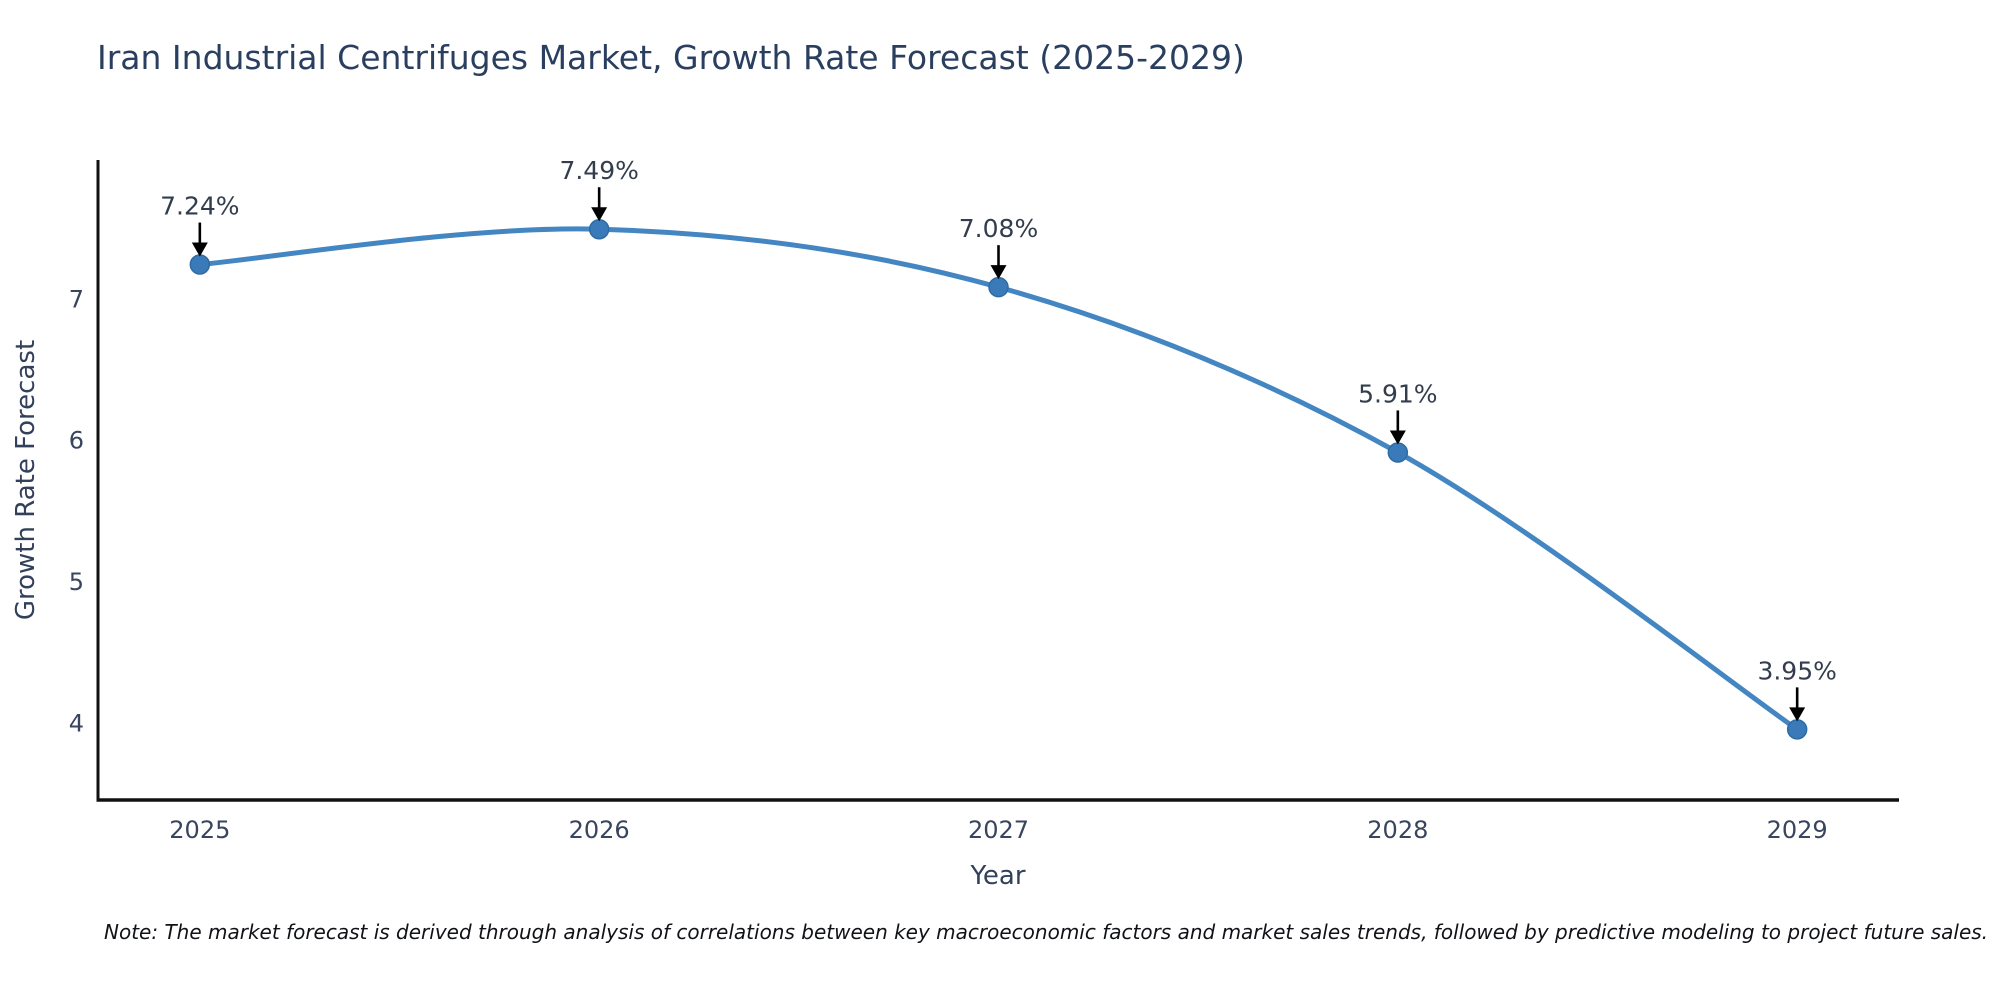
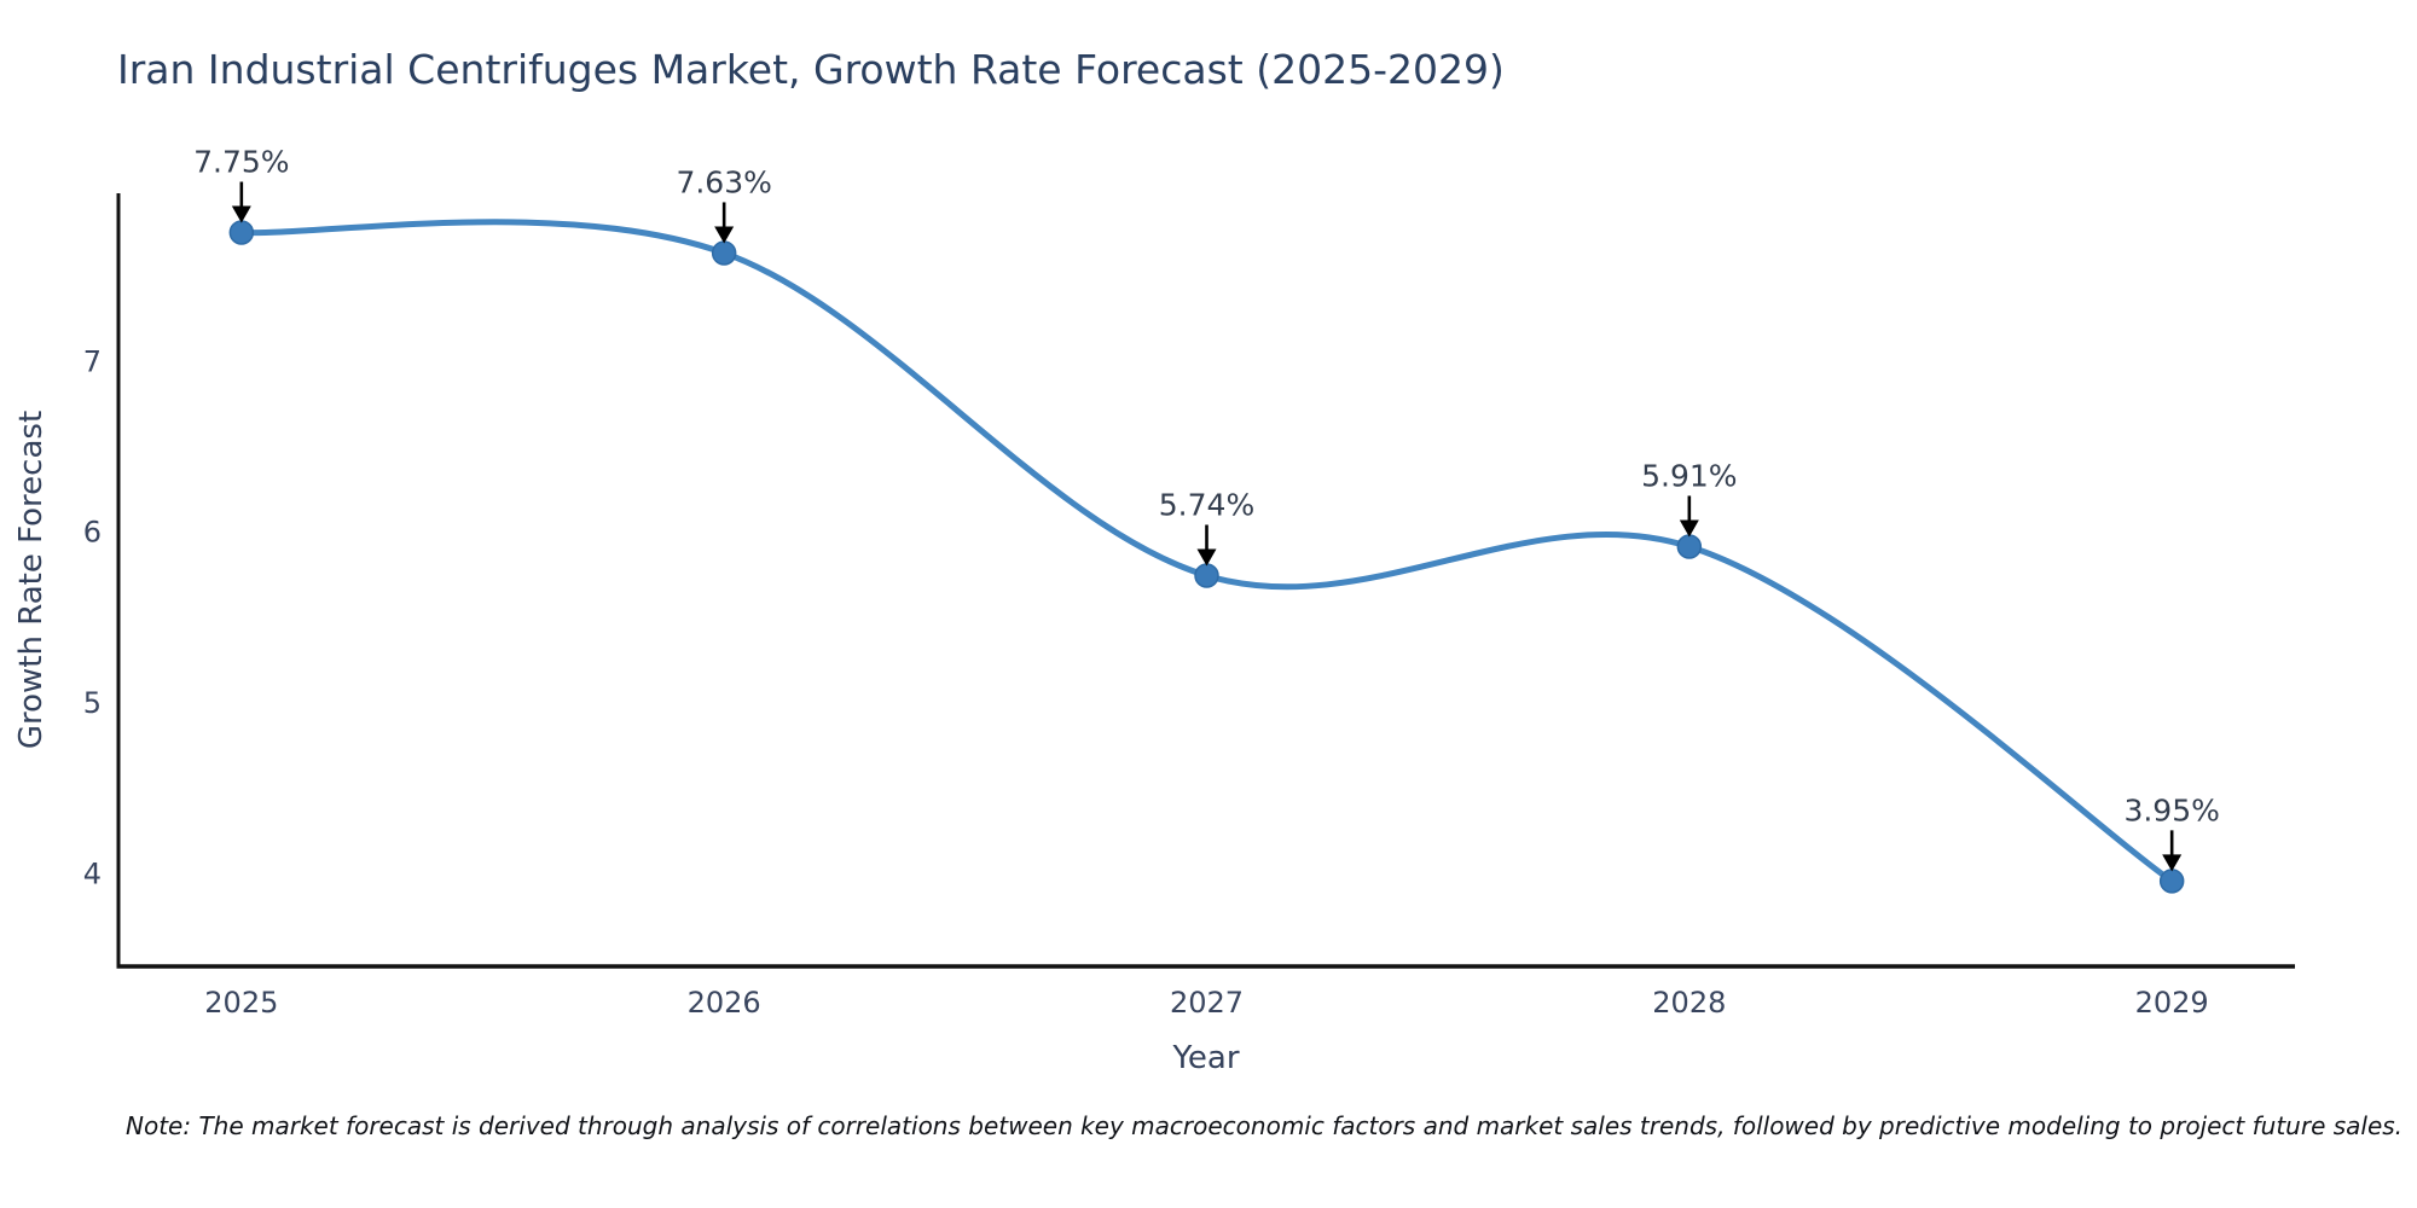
2025: 7.24% -> 7.75%
2026: 7.49% -> 7.63%
2027: 7.08% -> 5.74%
